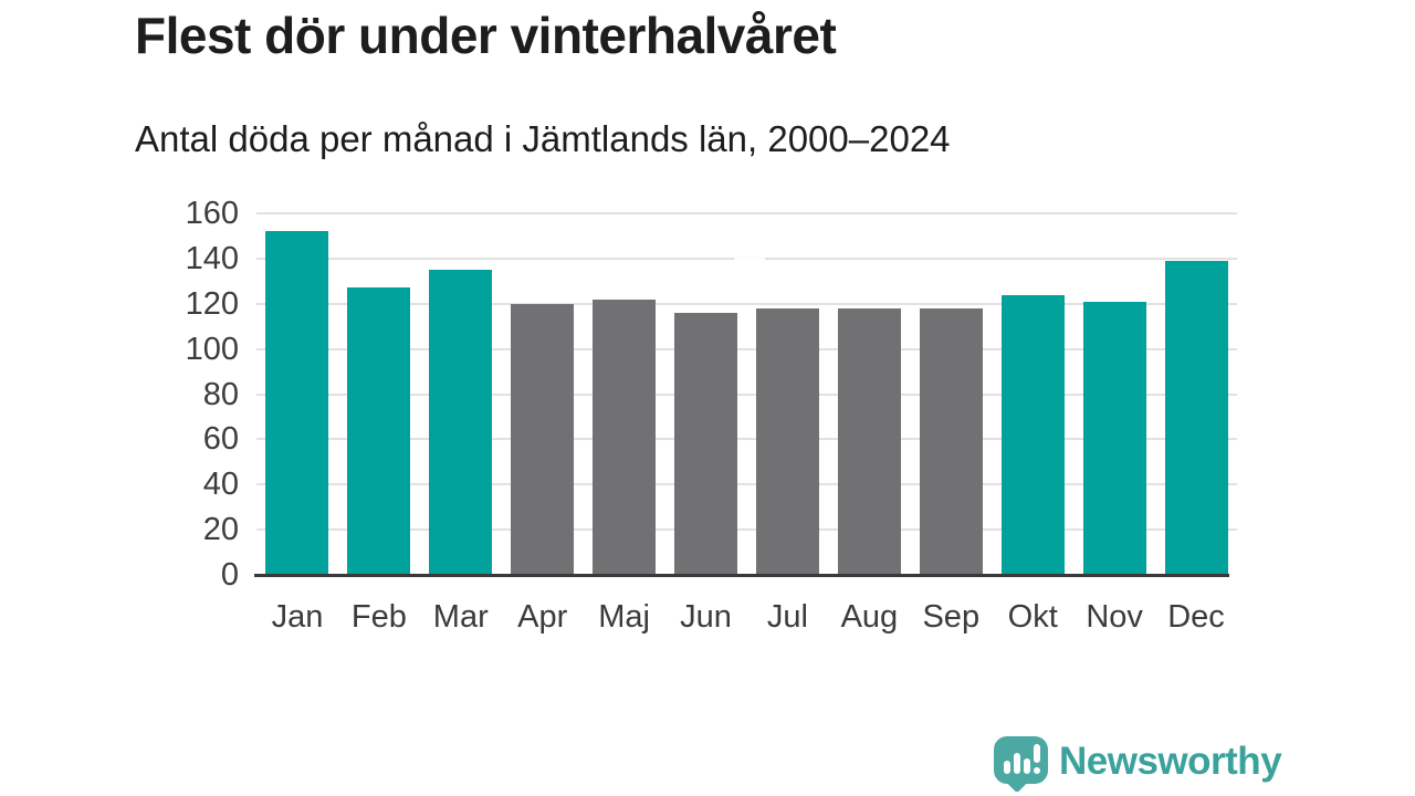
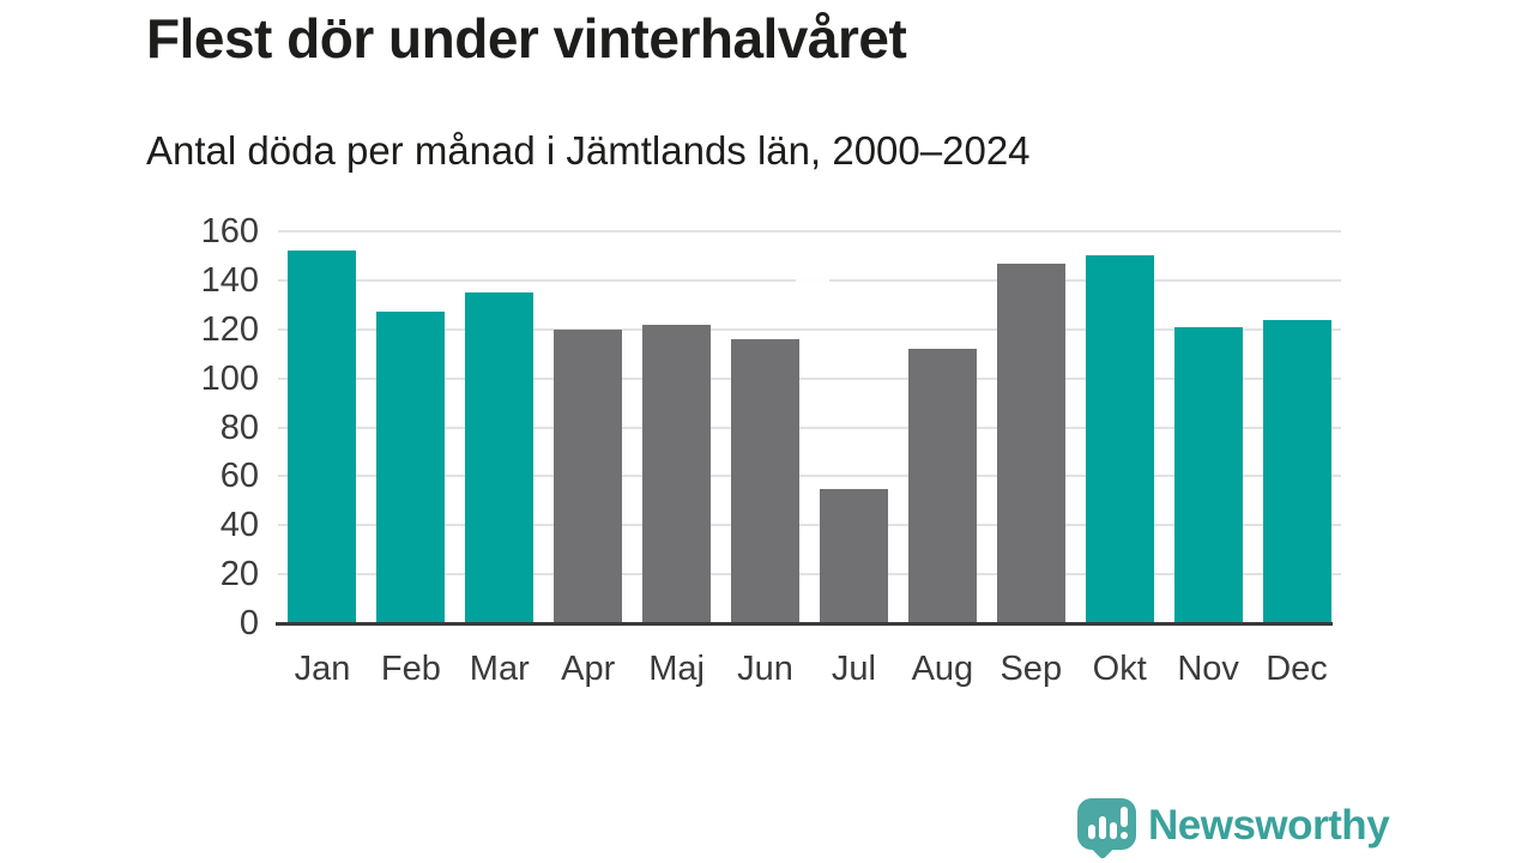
Jul: 118 -> 55
Aug: 118 -> 112
Sep: 118 -> 147
Okt: 124 -> 150
Dec: 139 -> 124
